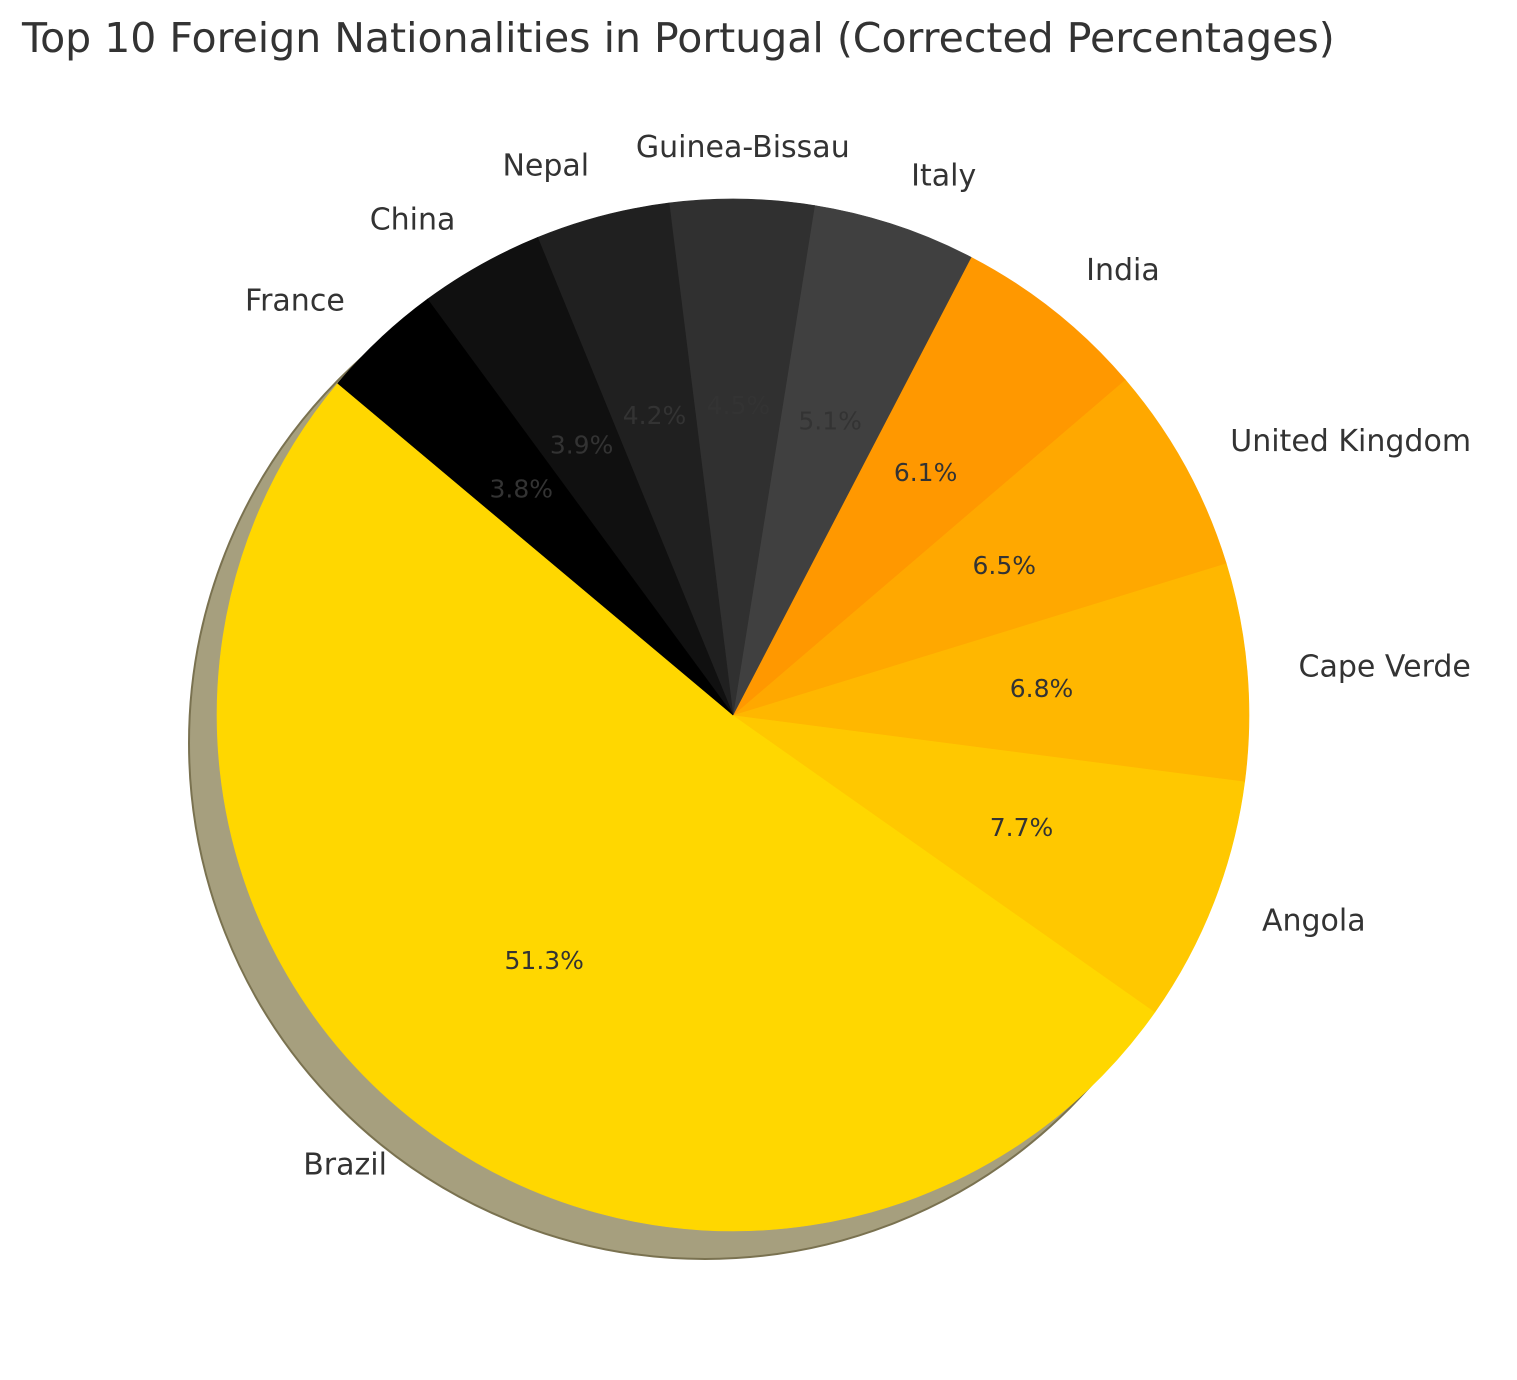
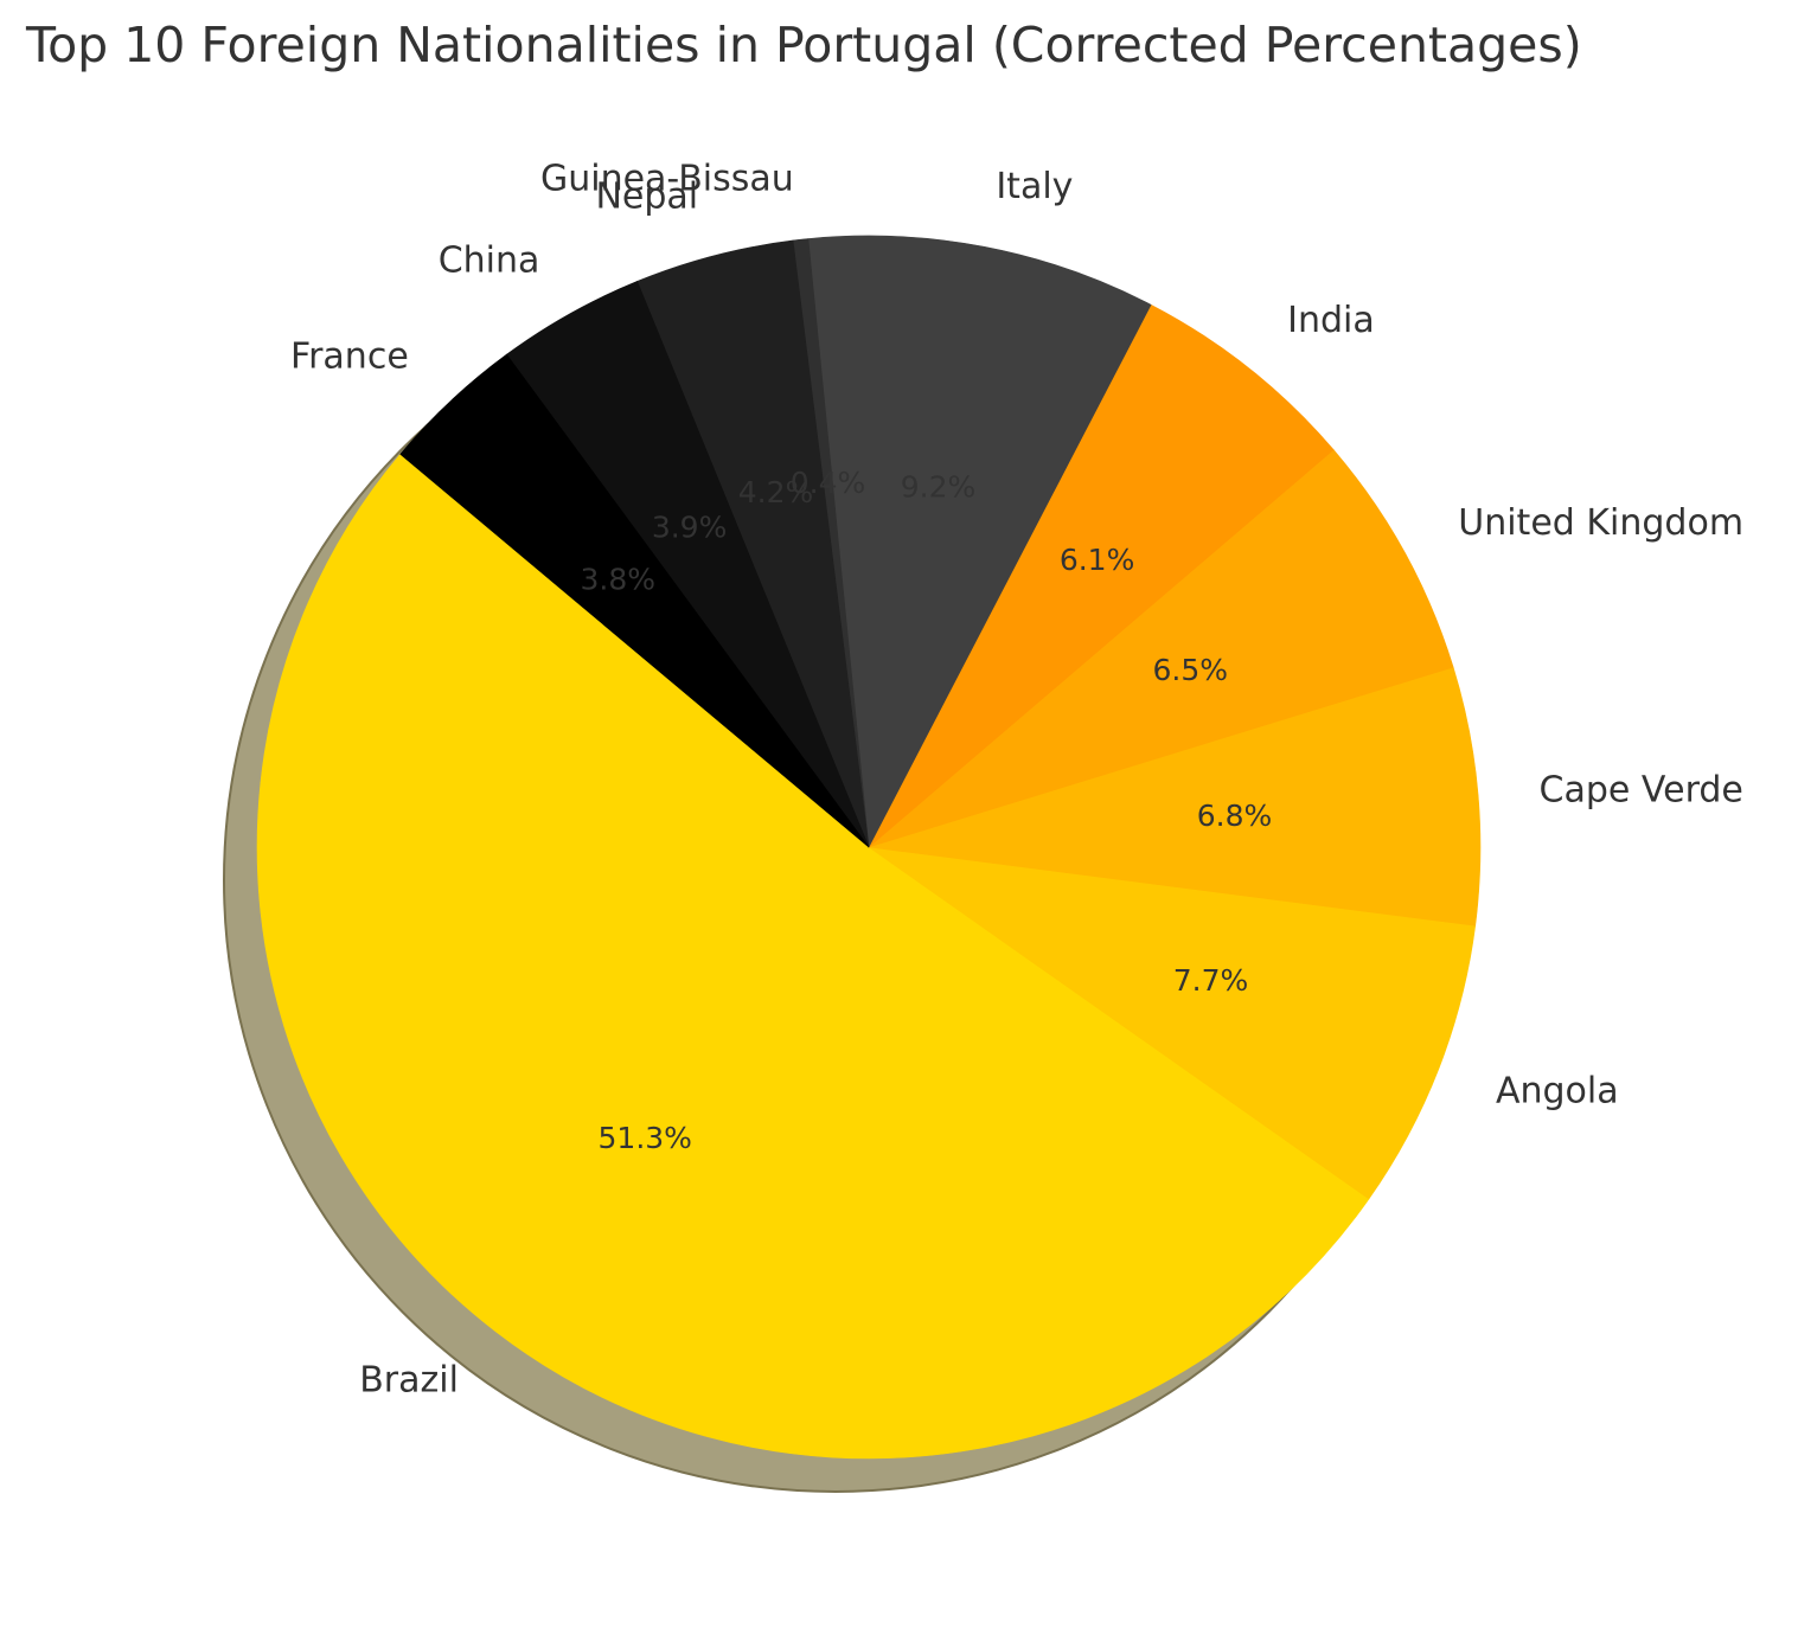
Italy: 5.1% -> 9.2%
Guinea-Bissau: 4.5% -> 0.4%
